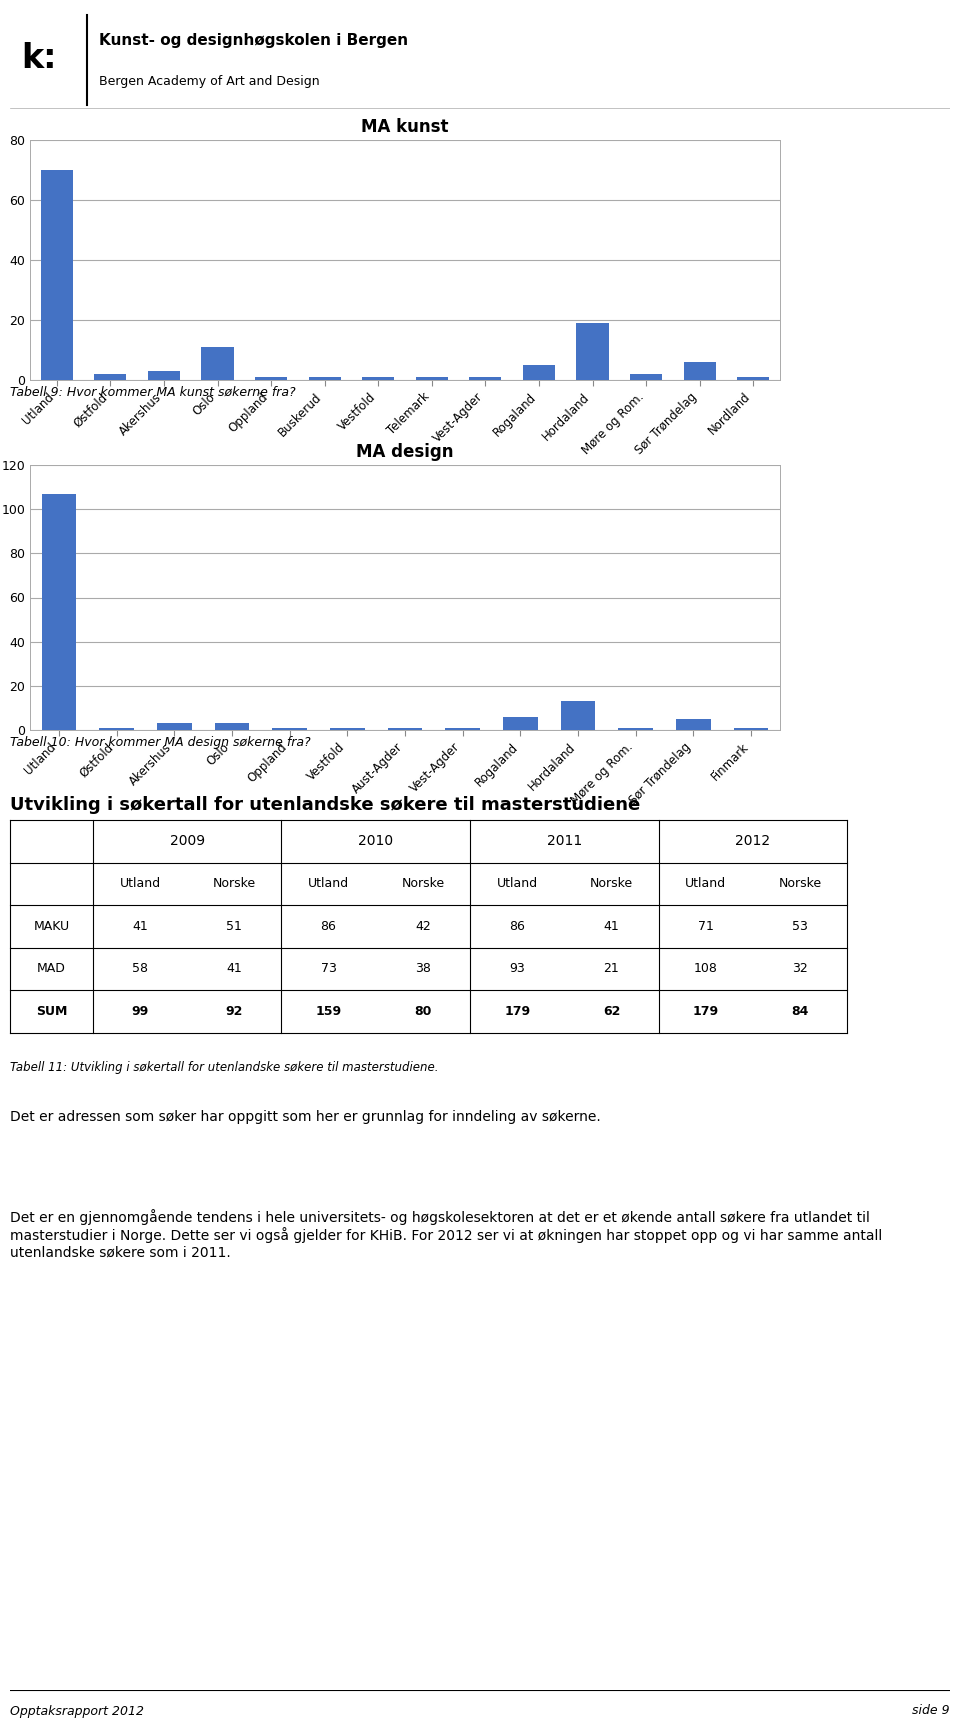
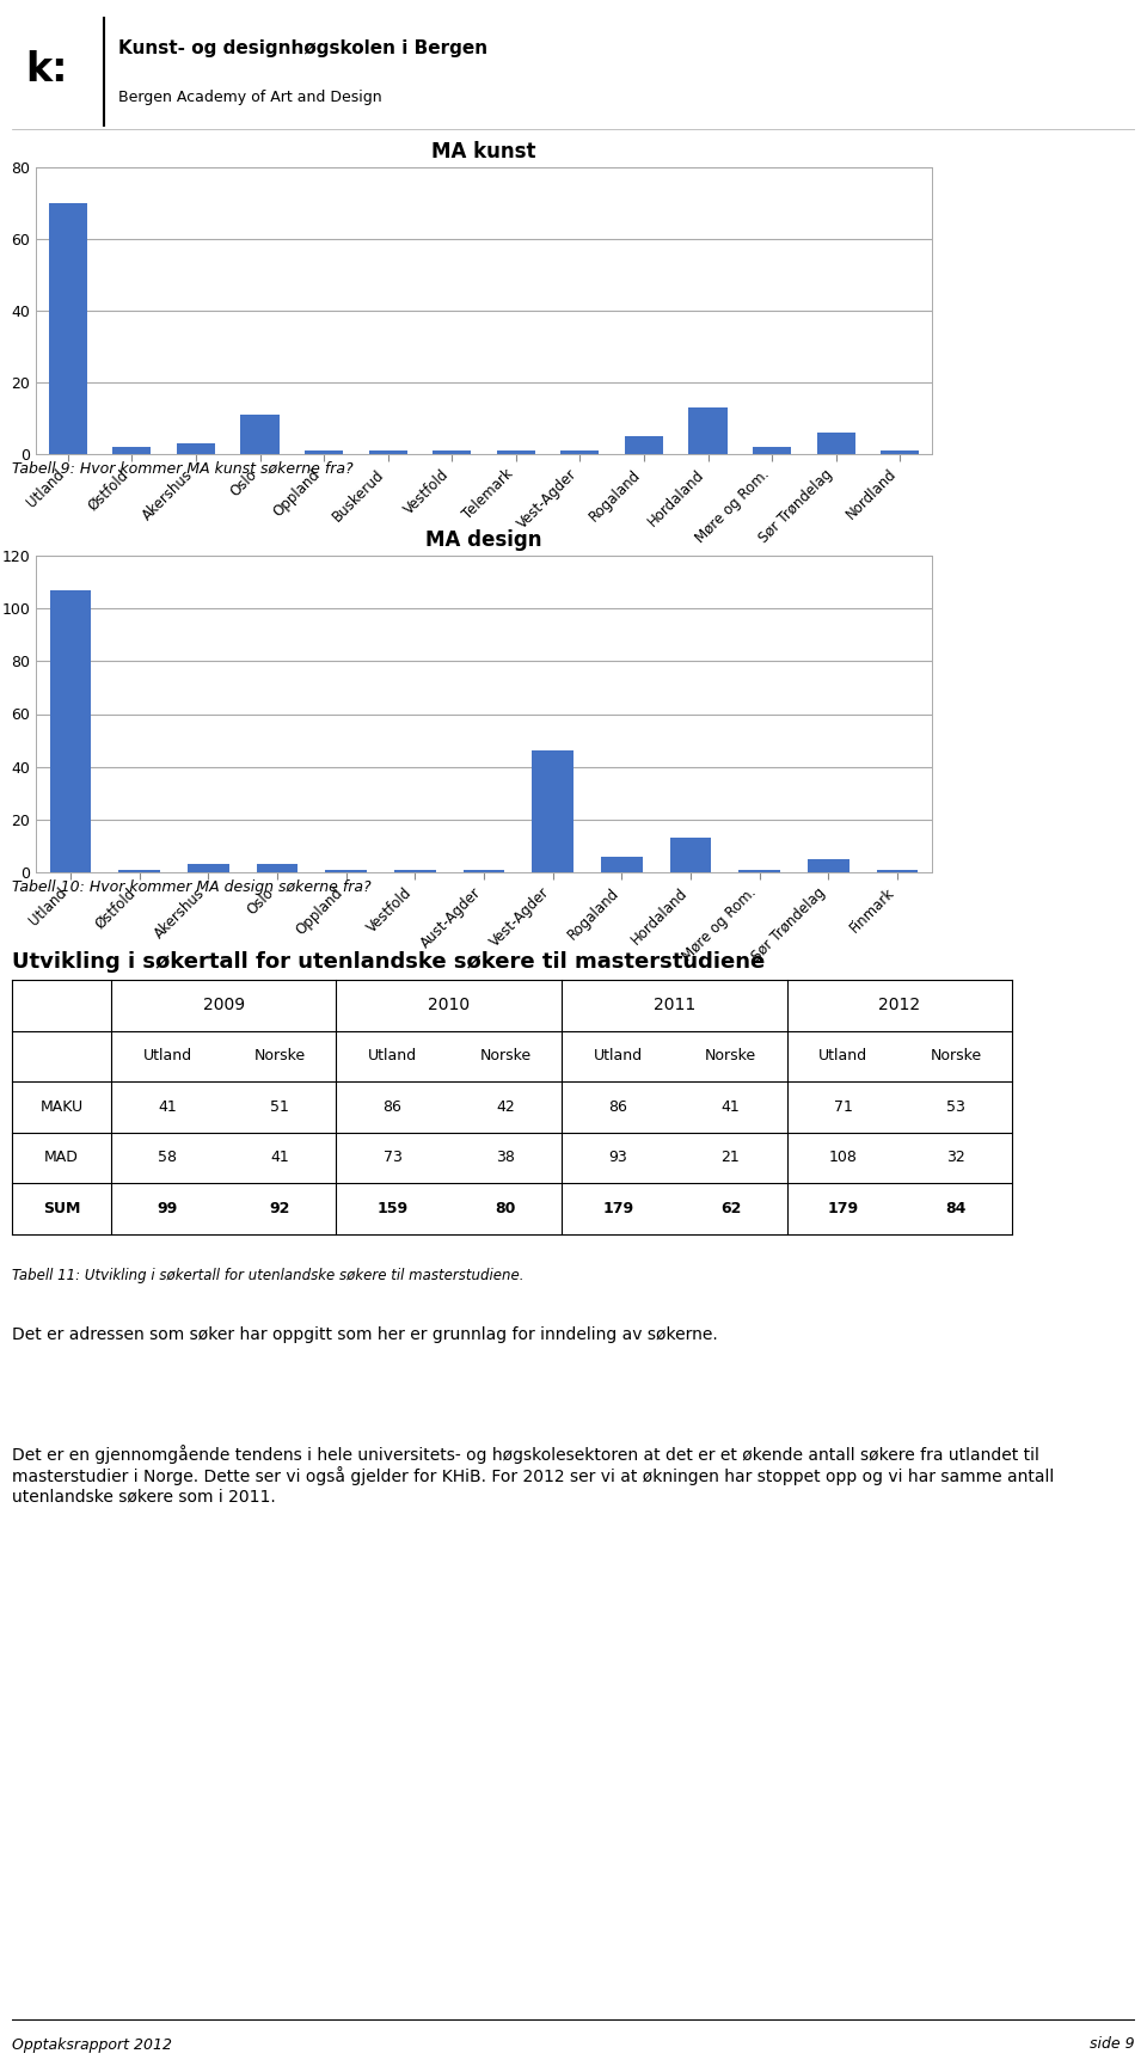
MA kunst/Hordaland: 19 -> 13
MA design/Vest-Agder: 1 -> 46
